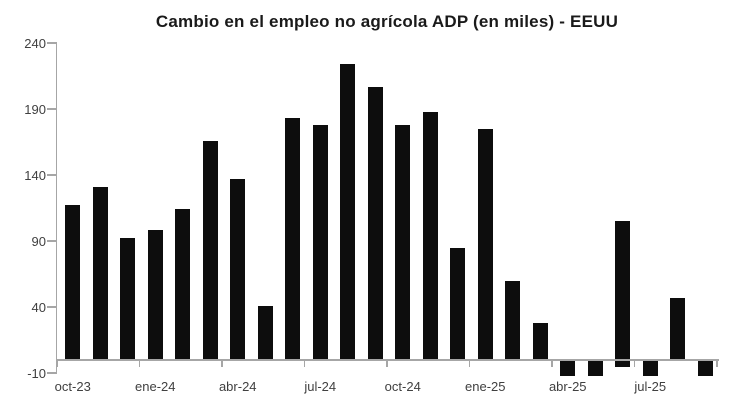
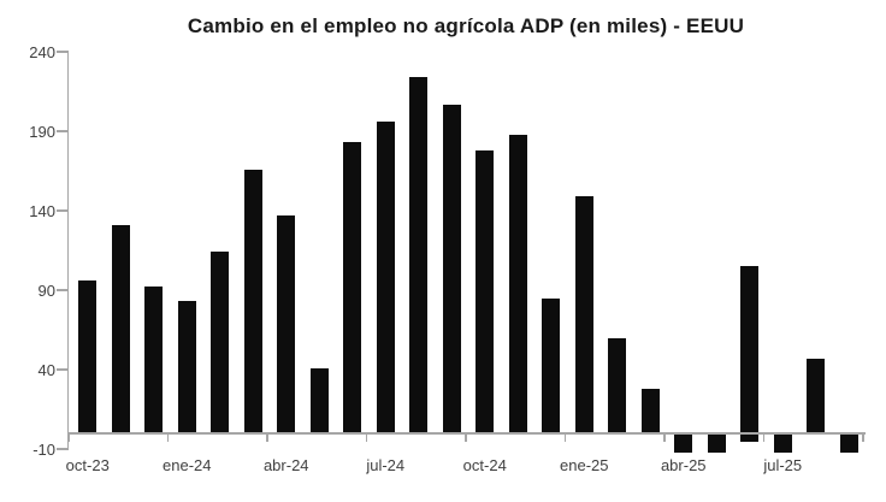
oct-23: 117 -> 96
ene-24: 98 -> 83
jul-24: 178 -> 196
ene-25: 175 -> 149
